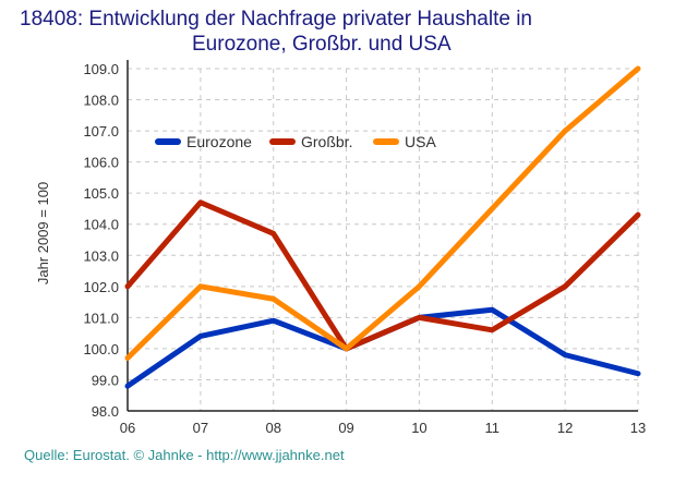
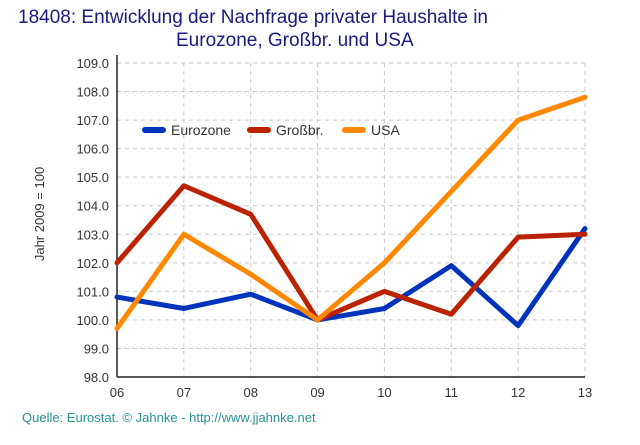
Eurozone/06: 98.8 -> 100.8
USA/07: 102.0 -> 103.0
Eurozone/10: 101.0 -> 100.4
Eurozone/11: 101.2 -> 101.9
Großbr./11: 100.6 -> 100.2
Großbr./12: 102.0 -> 102.9
Eurozone/13: 99.2 -> 103.2
Großbr./13: 104.3 -> 103.0
USA/13: 109.0 -> 107.8
